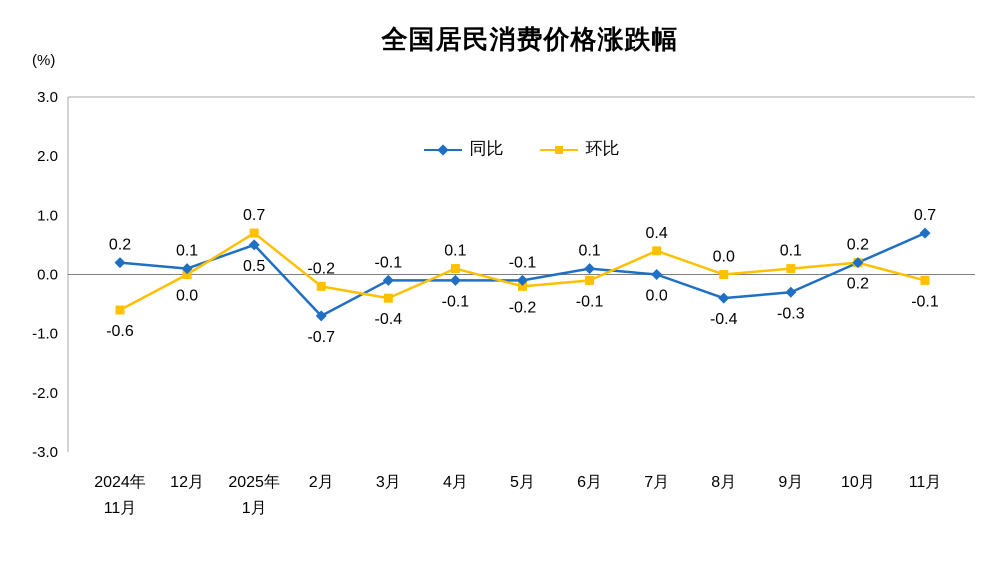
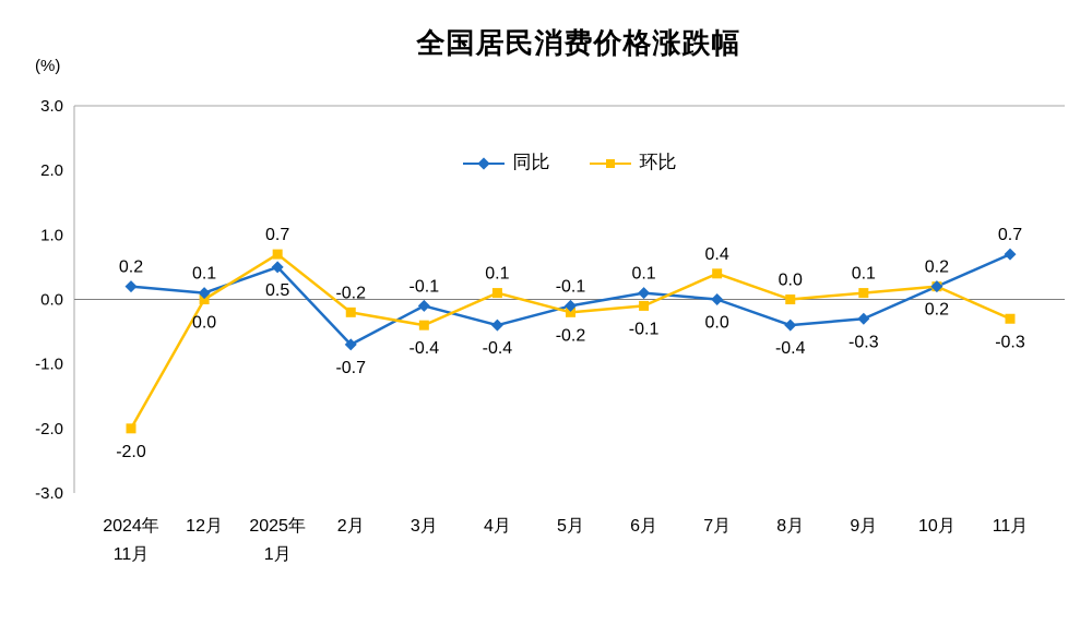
环比/2024年 11月: -0.6 -> -2.0
同比/4月: -0.1 -> -0.4
环比/11月: -0.1 -> -0.3
